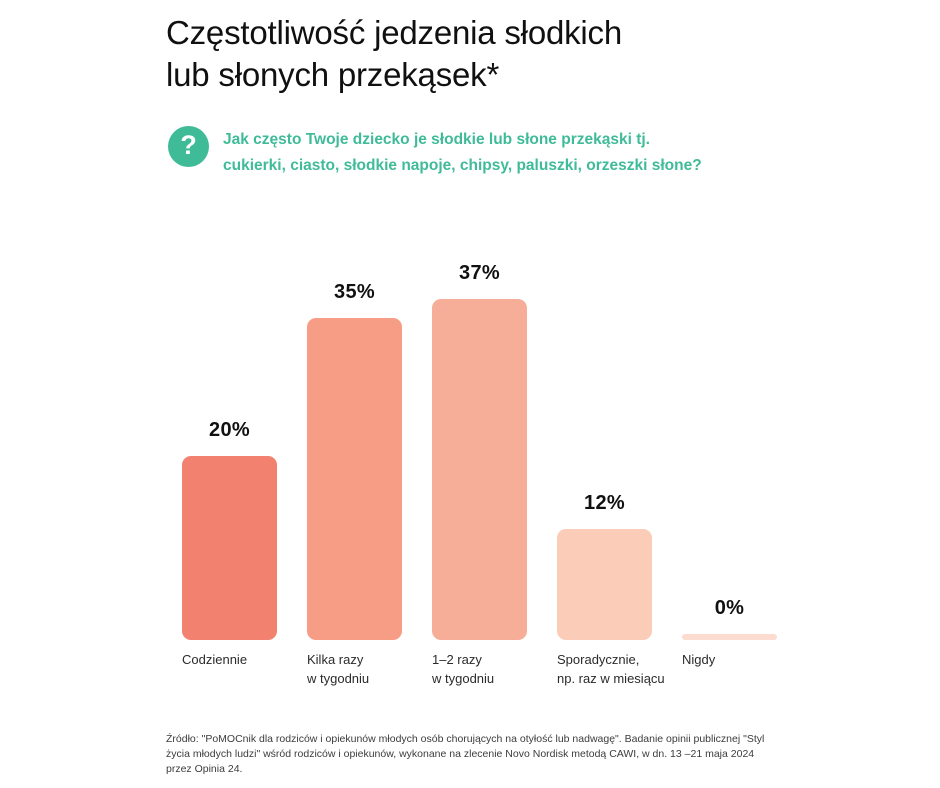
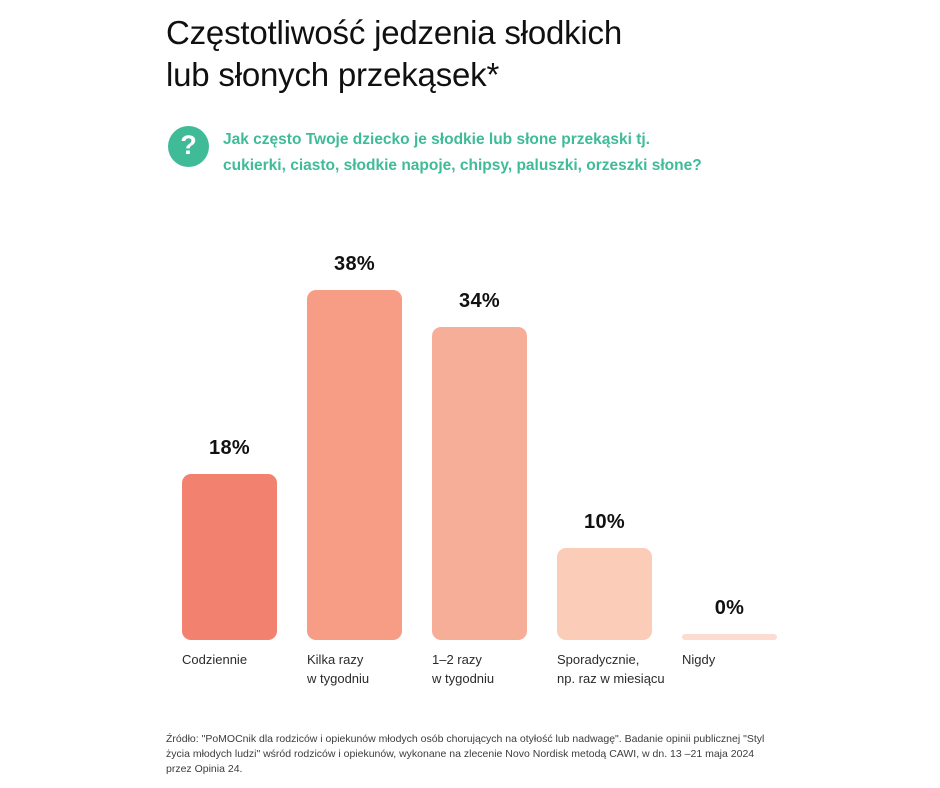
Codziennie: 20% -> 18%
Kilka razy w tygodniu: 35% -> 38%
1–2 razy w tygodniu: 37% -> 34%
Sporadycznie, np. raz w miesiącu: 12% -> 10%
